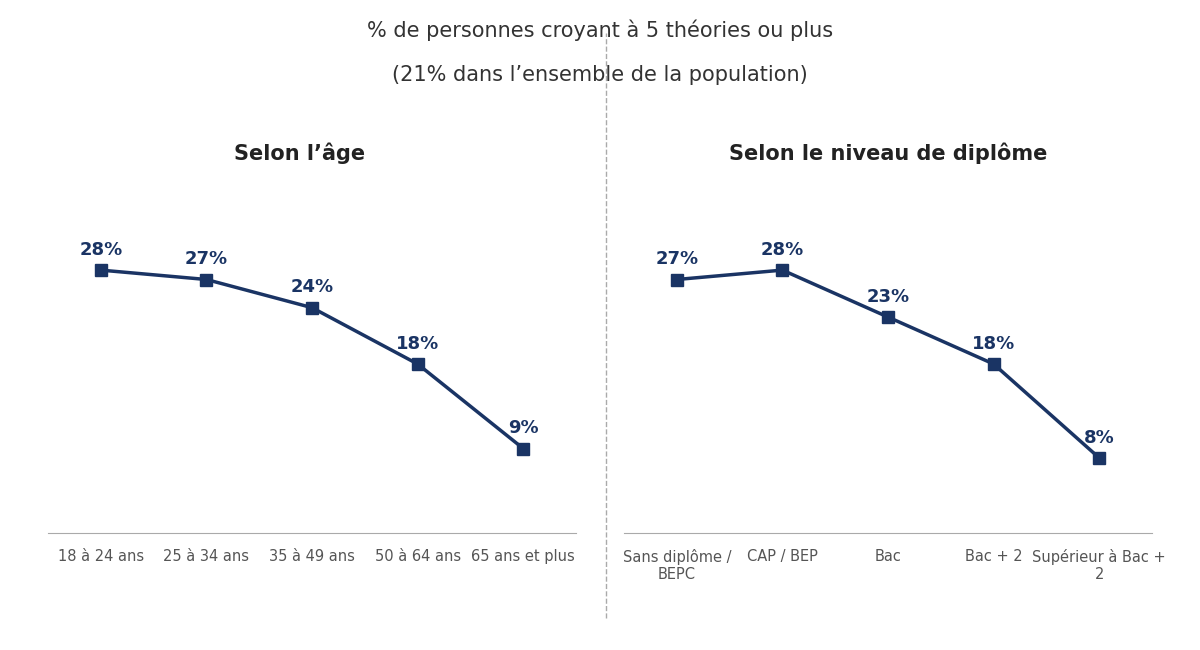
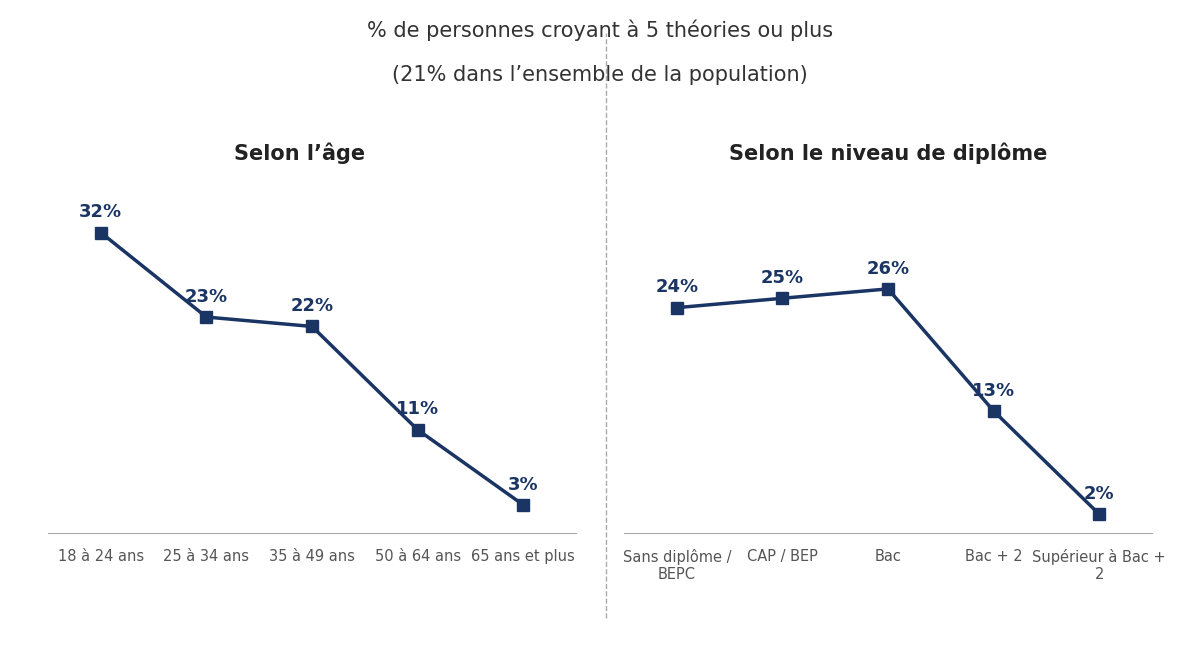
18 à 24 ans: 28% -> 32%
25 à 34 ans: 27% -> 23%
35 à 49 ans: 24% -> 22%
50 à 64 ans: 18% -> 11%
65 ans et plus: 9% -> 3%
Sans diplôme / BEPC: 27% -> 24%
CAP / BEP: 28% -> 25%
Bac: 23% -> 26%
Bac + 2: 18% -> 13%
Supérieur à Bac + 2: 8% -> 2%
